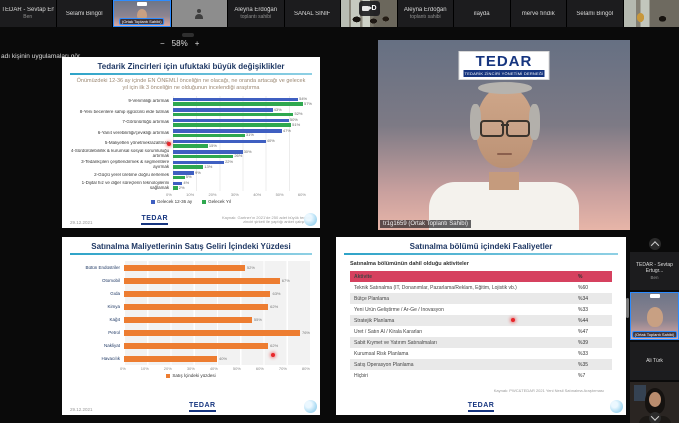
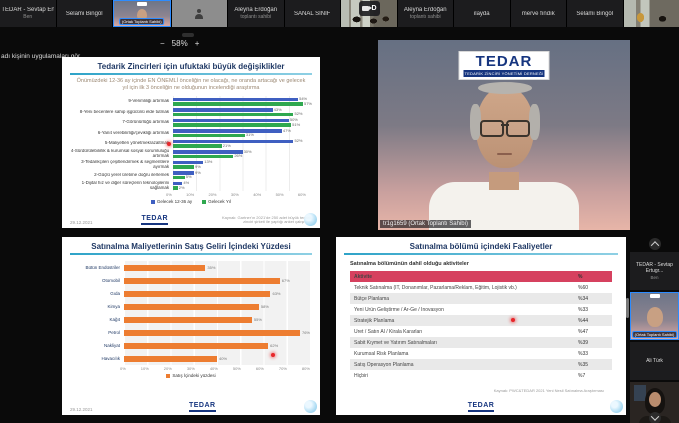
Tedarik Zincirleri için ufuktaki büyük değişiklikler/Gelecek 12-36 ay/5-Maliyetleri yönetmek/azaltmak: 40% -> 52%
Tedarik Zincirleri için ufuktaki büyük değişiklikler/Gelecek Yıl/5-Maliyetleri yönetmek/azaltmak: 15% -> 21%
Tedarik Zincirleri için ufuktaki büyük değişiklikler/Gelecek 12-36 ay/3-Tedarikçileri çeşitlendirmek & segmentlere ayırmak: 22% -> 13%
Tedarik Zincirleri için ufuktaki büyük değişiklikler/Gelecek Yıl/3-Tedarikçileri çeşitlendirmek & segmentlere ayırmak: 13% -> 9%
Satınalma Maliyetlerinin Satış Geliri İçindeki Yüzdesi/Bütün Endüstriler: 52% -> 35%
Satınalma Maliyetlerinin Satış Geliri İçindeki Yüzdesi/Kimya: 62% -> 58%
